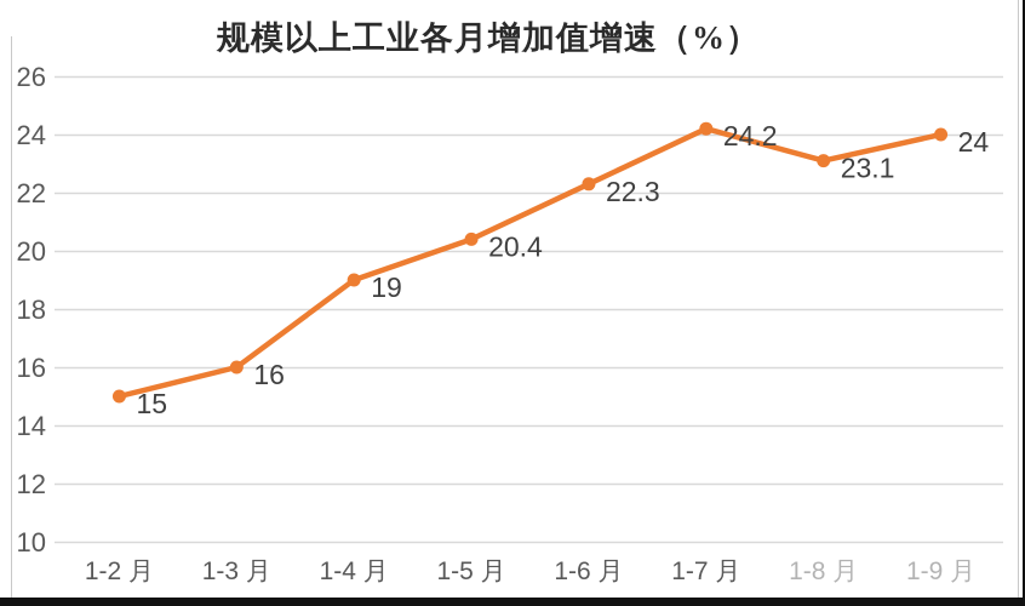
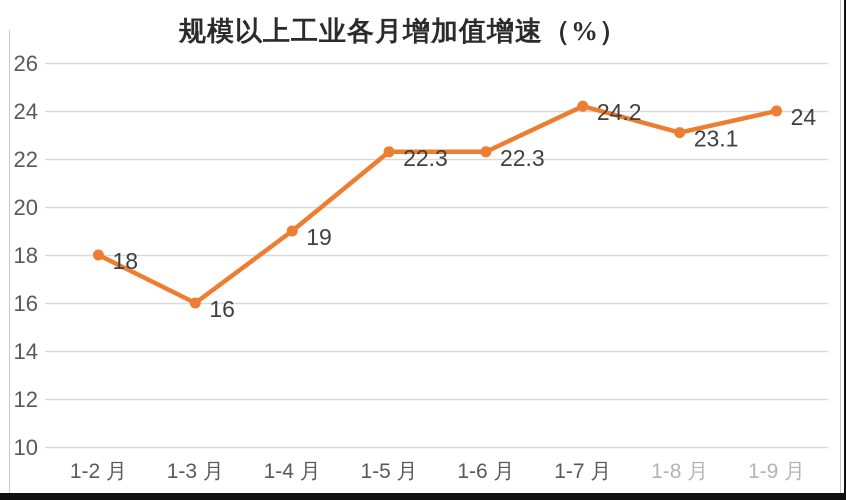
1-2 月: 15 -> 18
1-5 月: 20.4 -> 22.3
